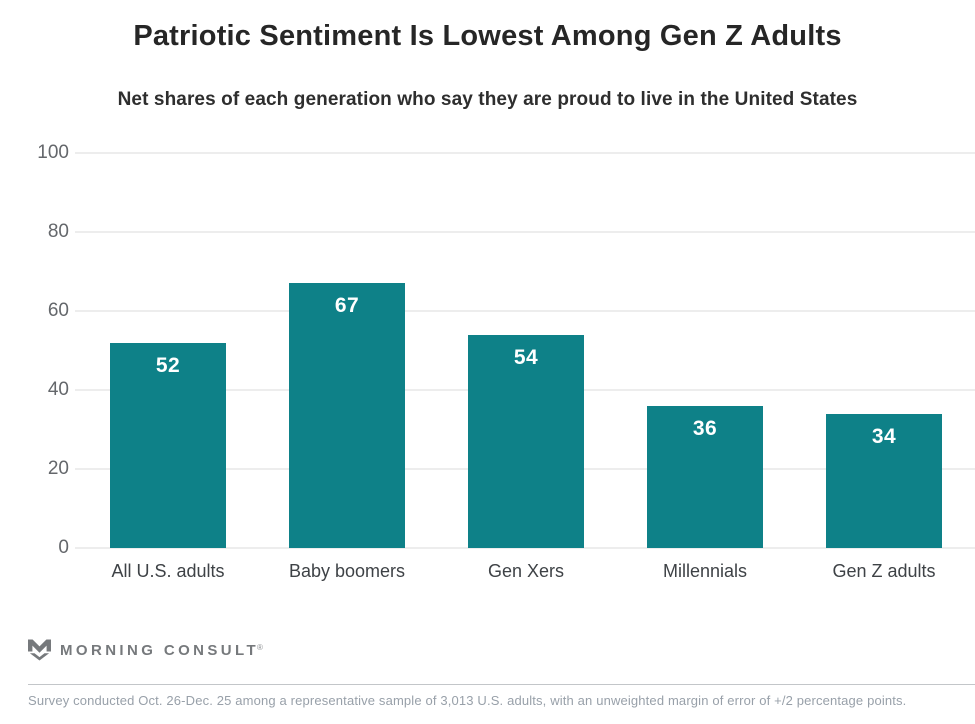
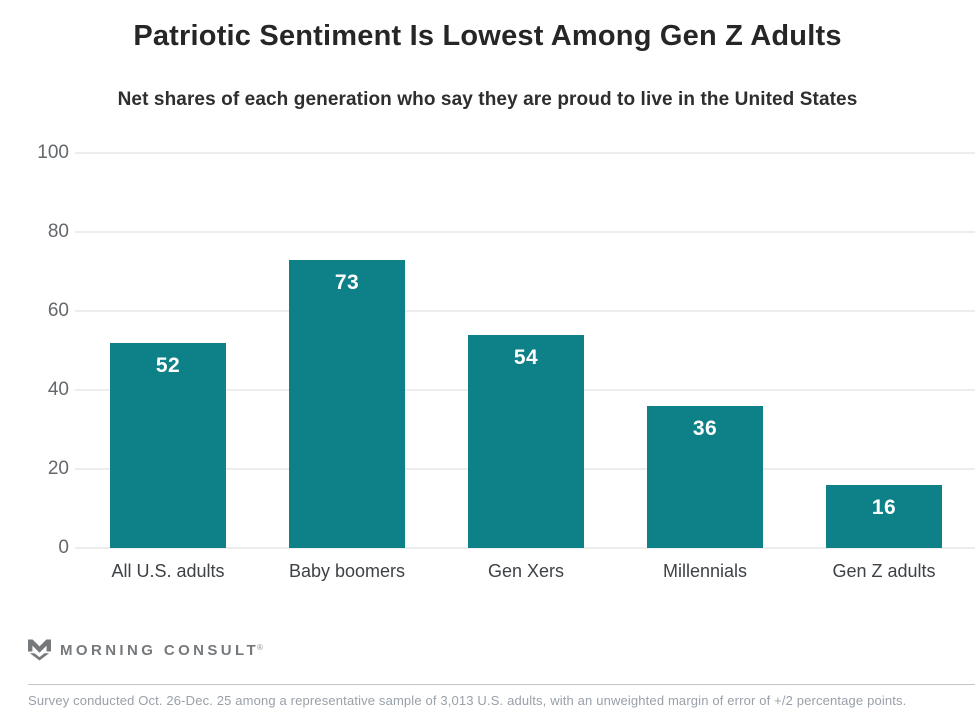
Baby boomers: 67 -> 73
Gen Z adults: 34 -> 16
